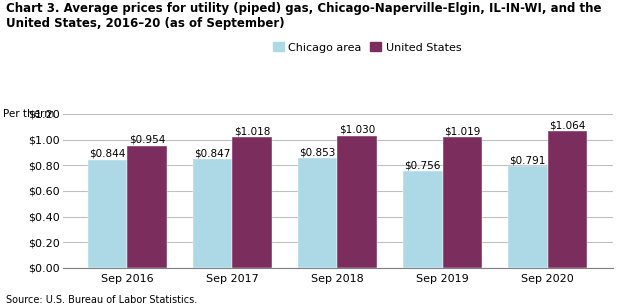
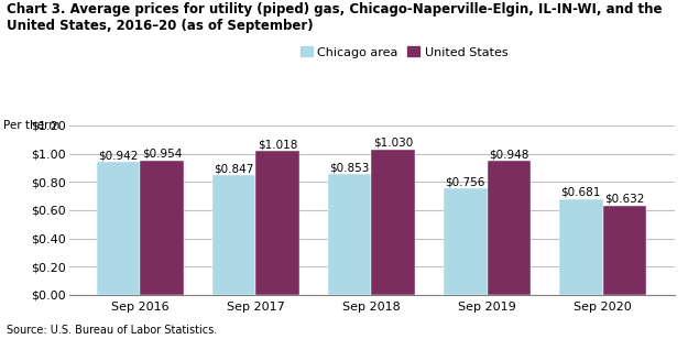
Chicago area/Sep 2016: $0.844 -> $0.942
United States/Sep 2019: $1.019 -> $0.948
Chicago area/Sep 2020: $0.791 -> $0.681
United States/Sep 2020: $1.064 -> $0.632
